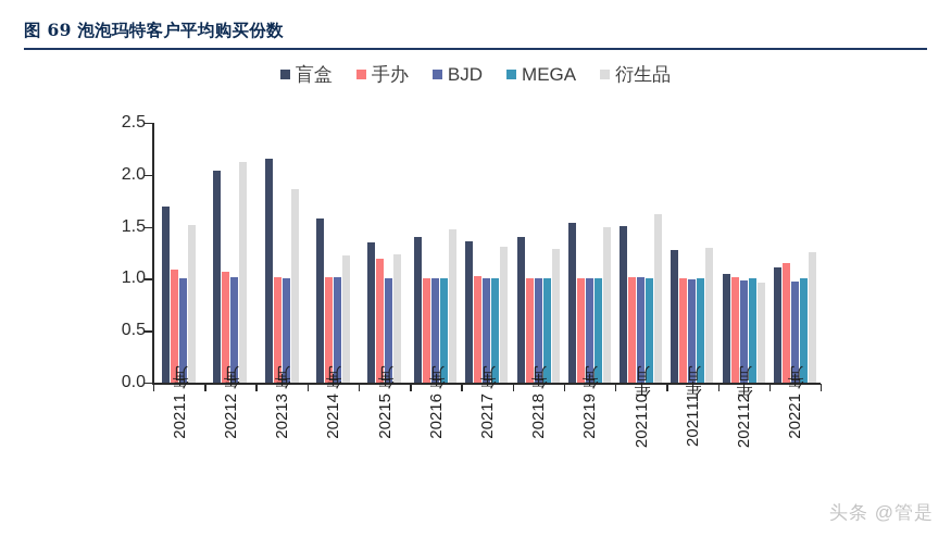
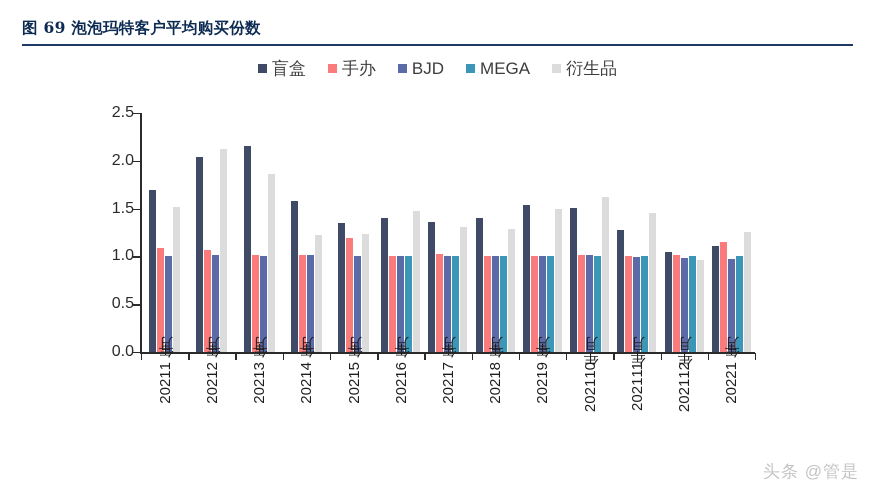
衍生品/2021年11月: 1.3 -> 1.4
